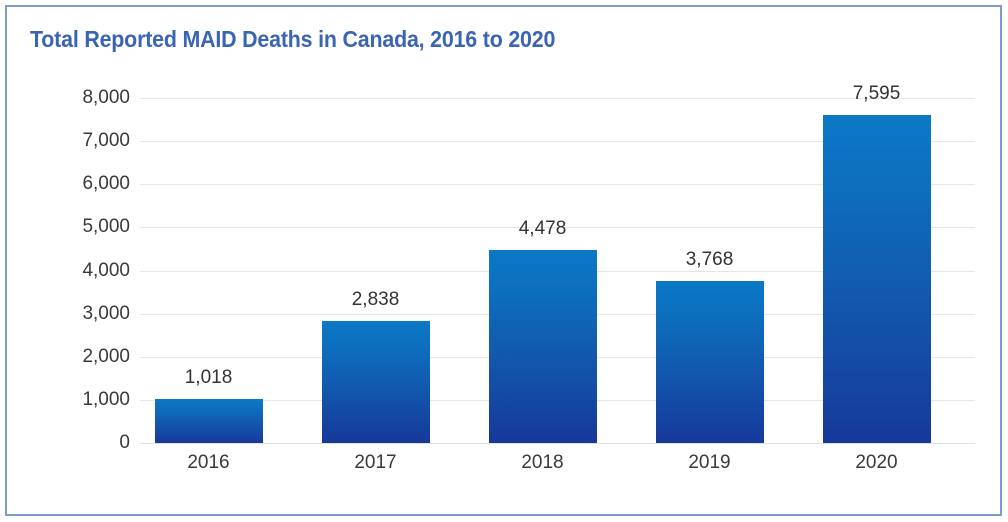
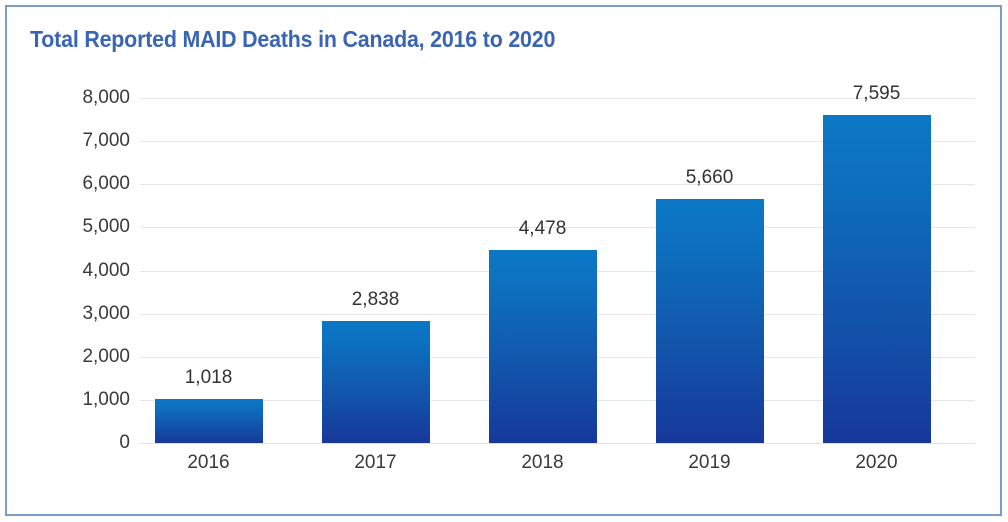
2019: 3,768 -> 5,660
